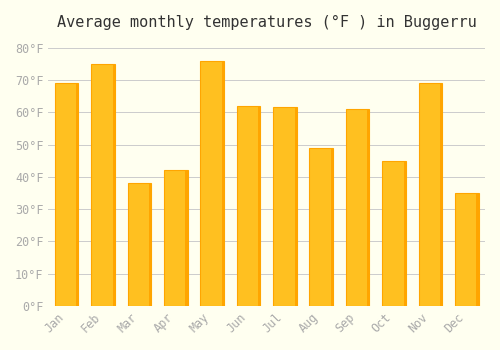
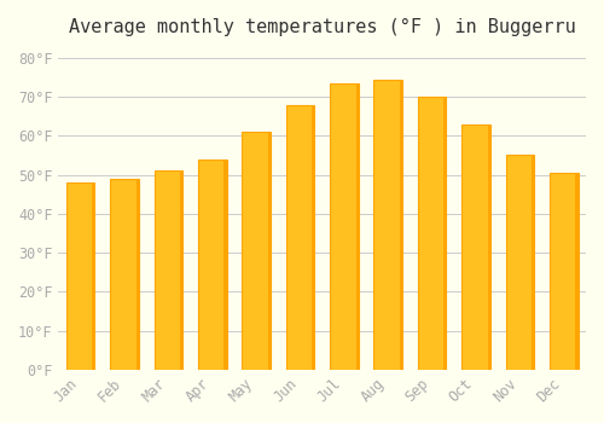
Jan: 69.0°F -> 48.0°F
Feb: 75.0°F -> 49.0°F
Mar: 38.0°F -> 51.0°F
Apr: 42.0°F -> 54.0°F
May: 76.0°F -> 61.0°F
Jun: 62.0°F -> 68.0°F
Jul: 61.5°F -> 73.5°F
Aug: 49.0°F -> 74.5°F
Sep: 61.0°F -> 70.0°F
Oct: 45.0°F -> 63.0°F
Nov: 69.0°F -> 55.0°F
Dec: 35.0°F -> 50.5°F
